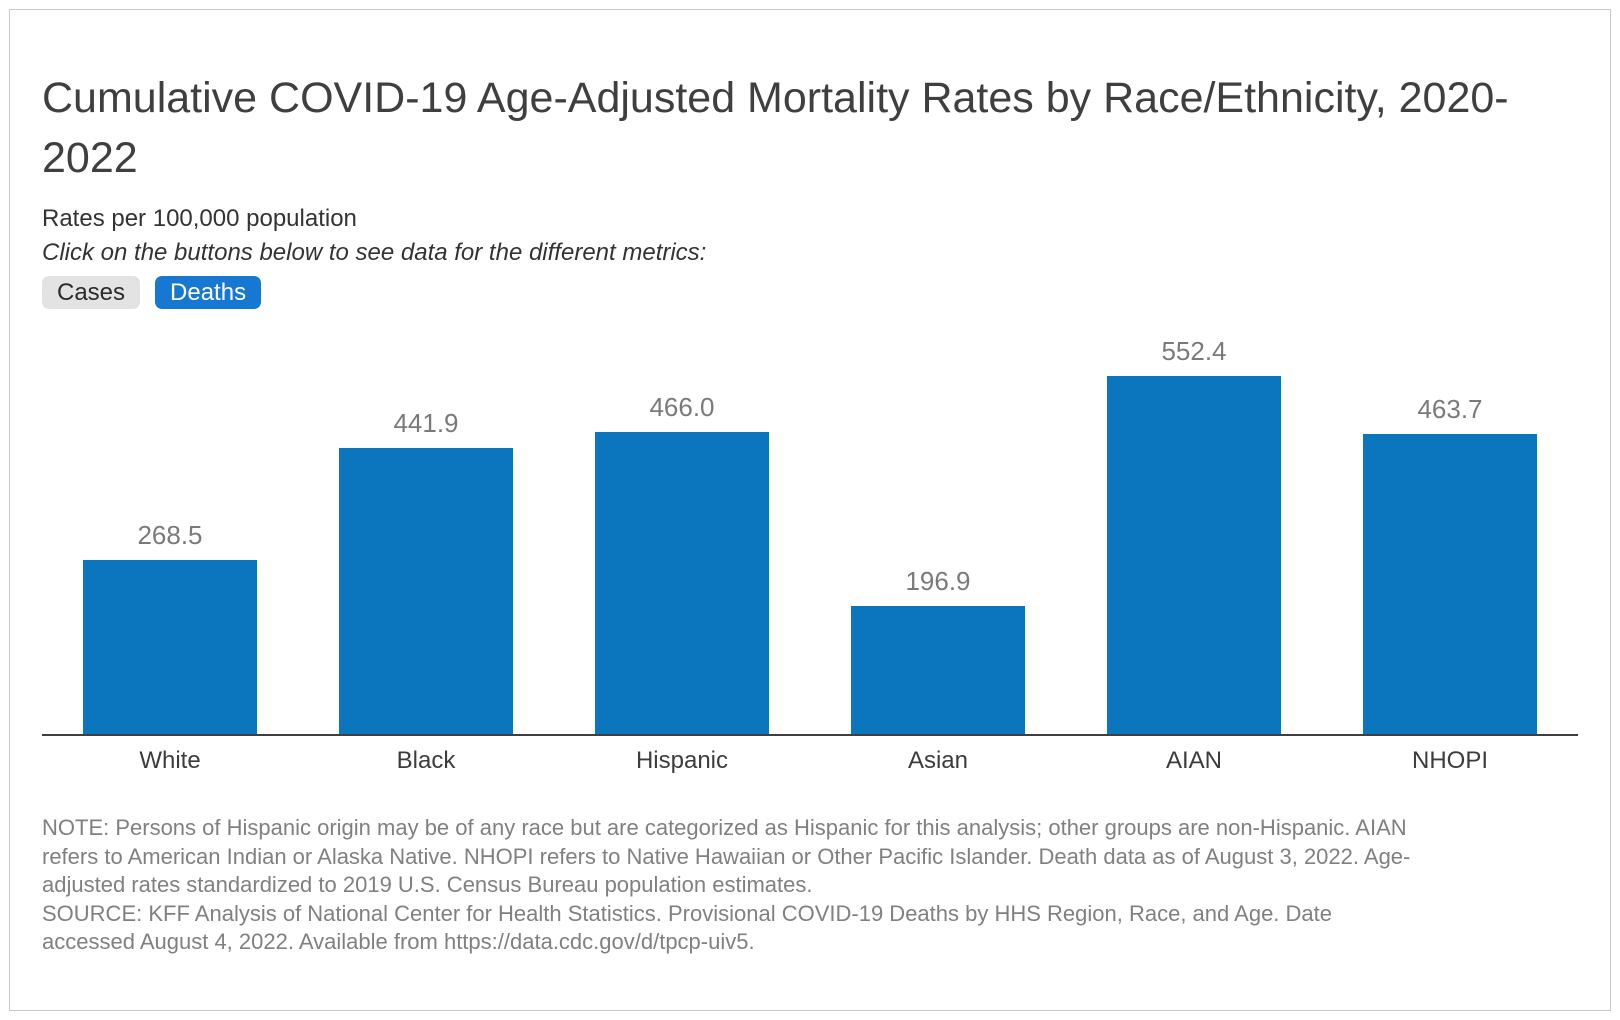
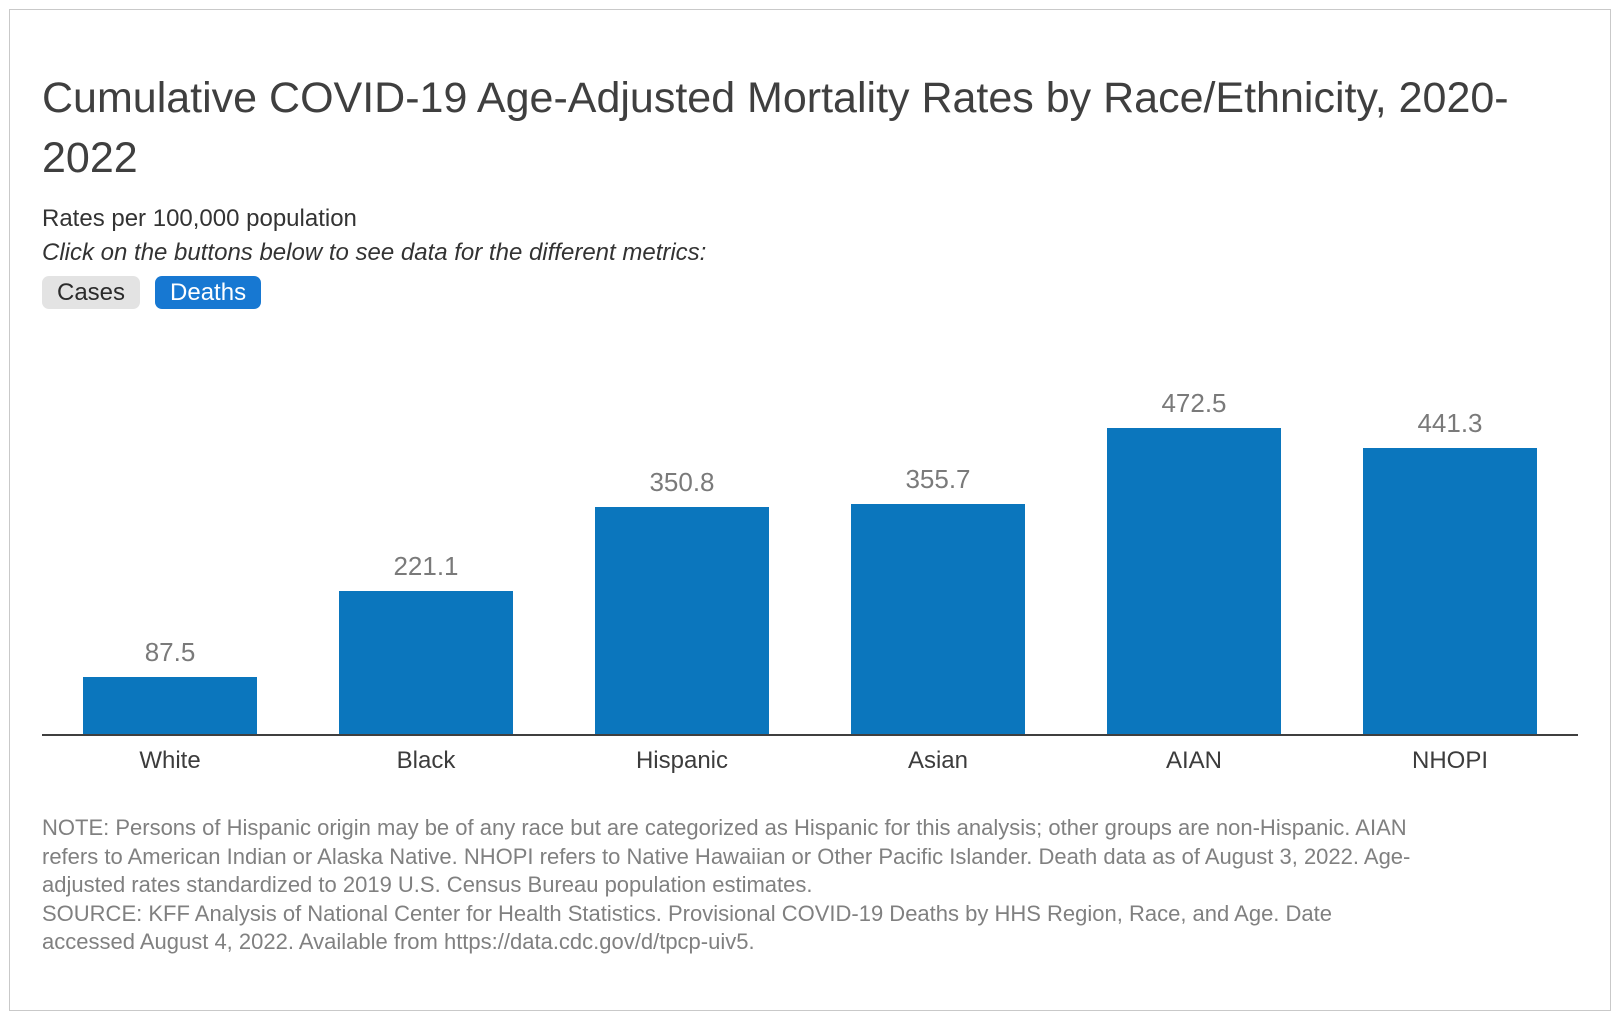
White: 268.5 -> 87.5
Black: 441.9 -> 221.1
Hispanic: 466.0 -> 350.8
Asian: 196.9 -> 355.7
AIAN: 552.4 -> 472.5
NHOPI: 463.7 -> 441.3
